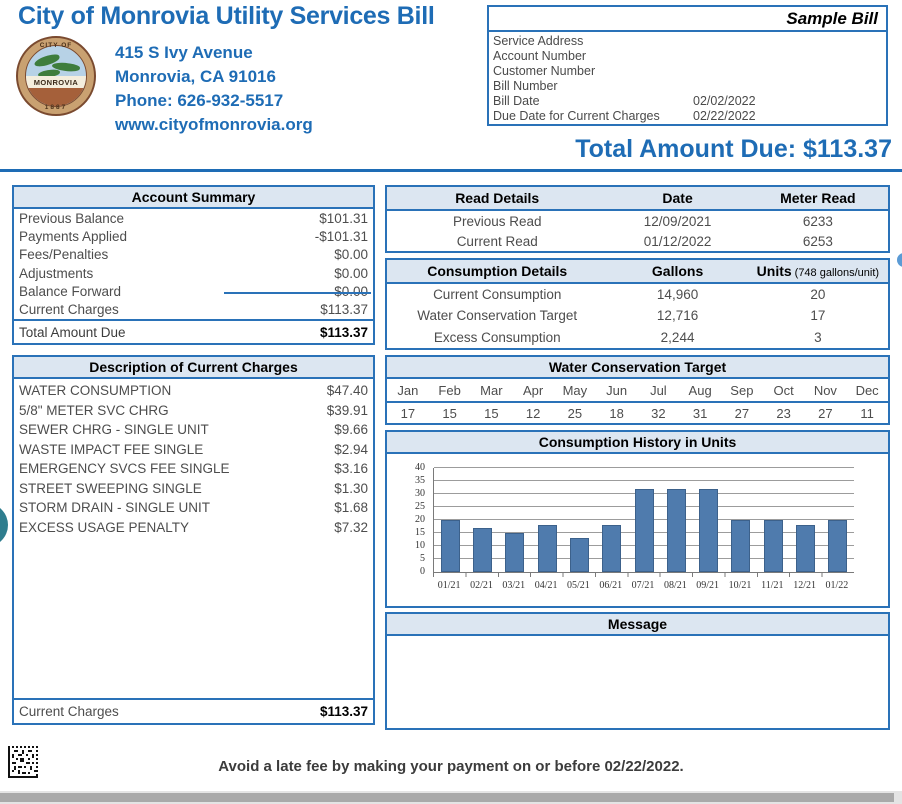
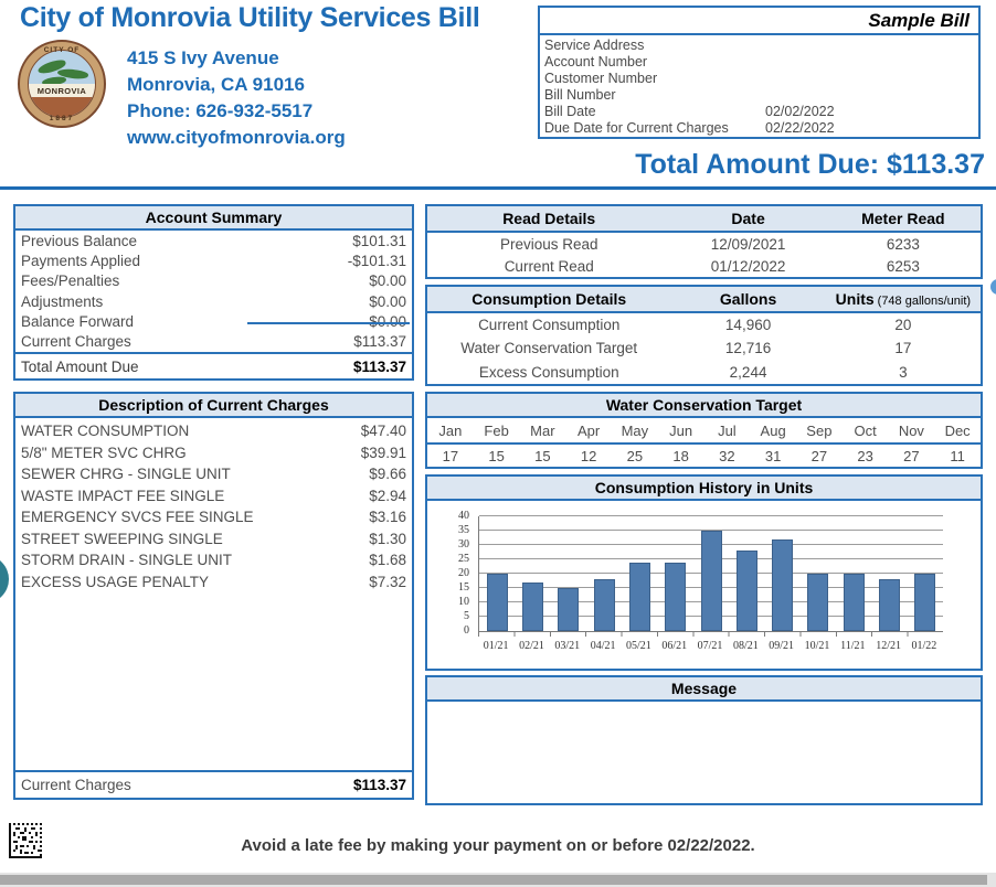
05/21: 13 -> 24
06/21: 18 -> 24
07/21: 32 -> 35
08/21: 32 -> 28
